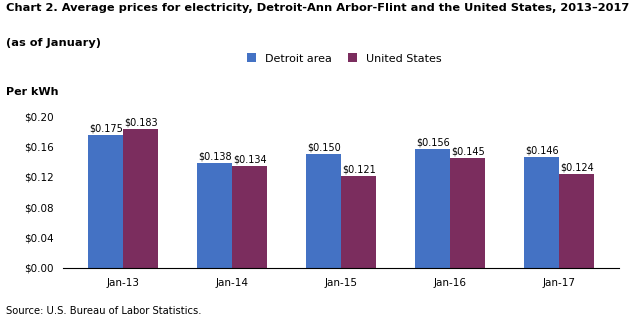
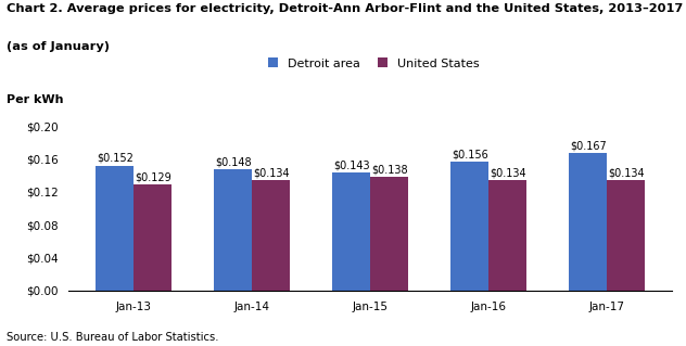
Detroit area/Jan-13: $0.175 -> $0.152
United States/Jan-13: $0.183 -> $0.129
Detroit area/Jan-14: $0.138 -> $0.148
Detroit area/Jan-15: $0.150 -> $0.143
United States/Jan-15: $0.121 -> $0.138
United States/Jan-16: $0.145 -> $0.134
Detroit area/Jan-17: $0.146 -> $0.167
United States/Jan-17: $0.124 -> $0.134
